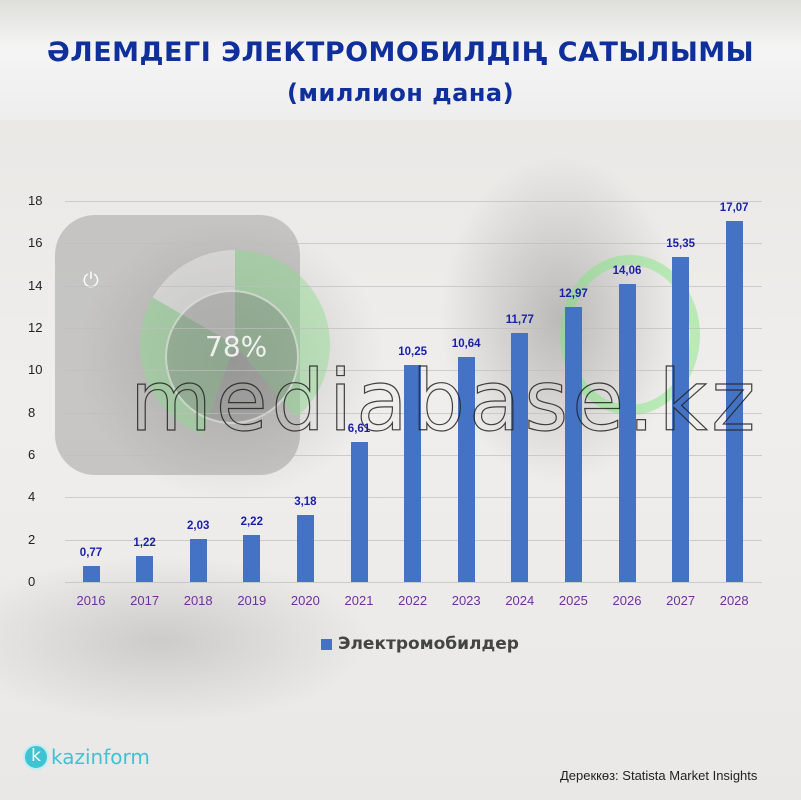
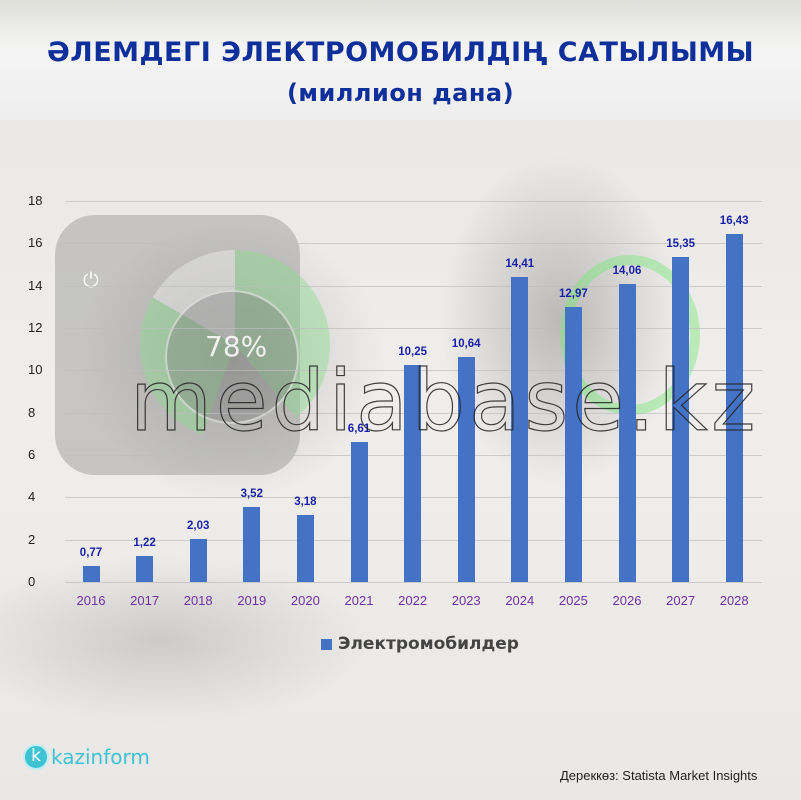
2019: 2,22 -> 3,52
2024: 11,77 -> 14,41
2028: 17,07 -> 16,43
